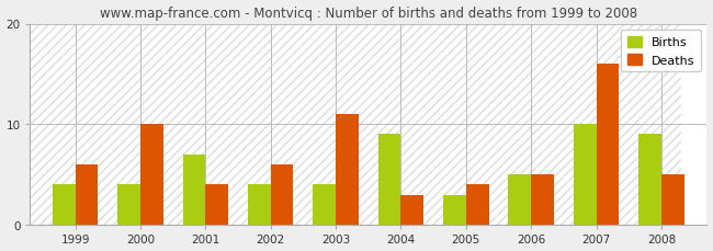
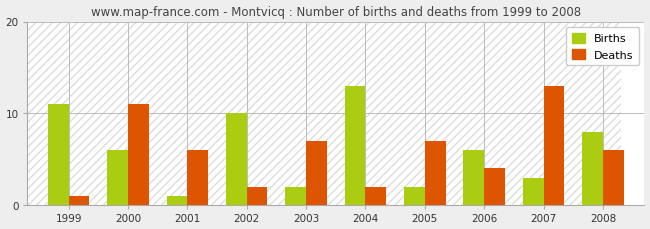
Births/1999: 4 -> 11
Deaths/1999: 6 -> 1
Births/2000: 4 -> 6
Deaths/2000: 10 -> 11
Births/2001: 7 -> 1
Deaths/2001: 4 -> 6
Births/2002: 4 -> 10
Deaths/2002: 6 -> 2
Births/2003: 4 -> 2
Deaths/2003: 11 -> 7
Births/2004: 9 -> 13
Deaths/2004: 3 -> 2
Births/2005: 3 -> 2
Deaths/2005: 4 -> 7
Births/2006: 5 -> 6
Deaths/2006: 5 -> 4
Births/2007: 10 -> 3
Deaths/2007: 16 -> 13
Births/2008: 9 -> 8
Deaths/2008: 5 -> 6
